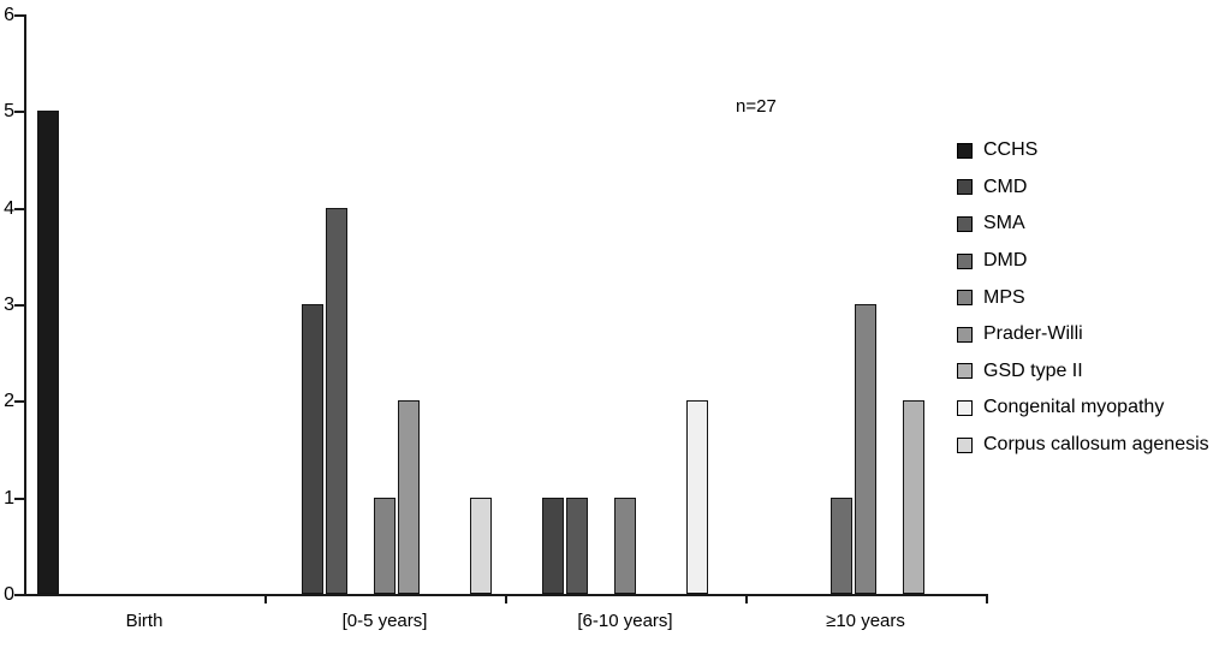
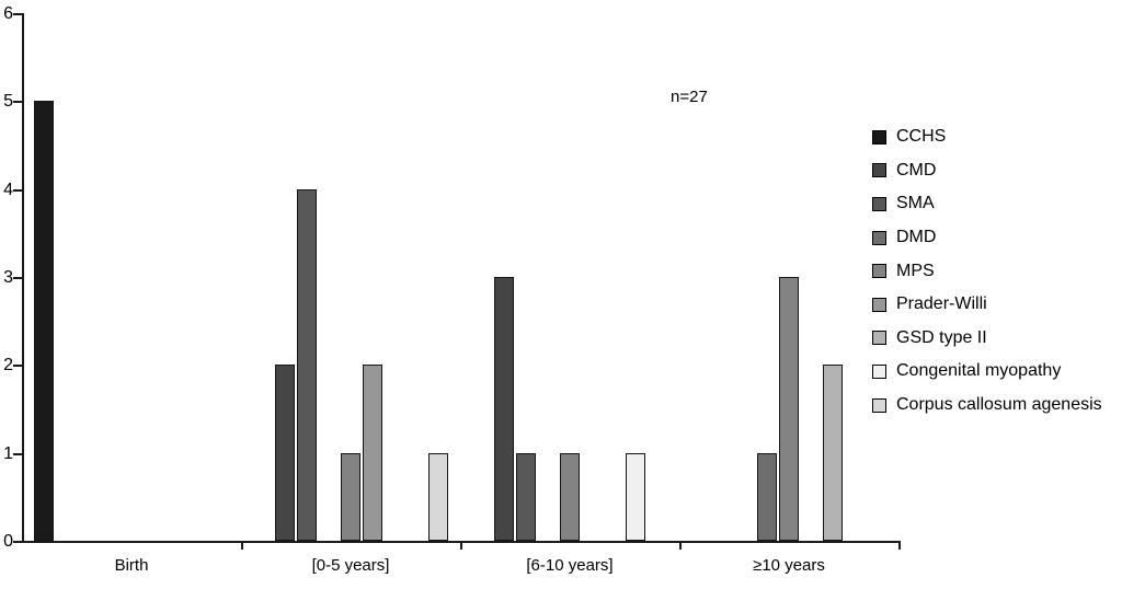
CMD/[0-5 years]: 3 -> 2
CMD/[6-10 years]: 1 -> 3
Congenital myopathy/[6-10 years]: 2 -> 1
